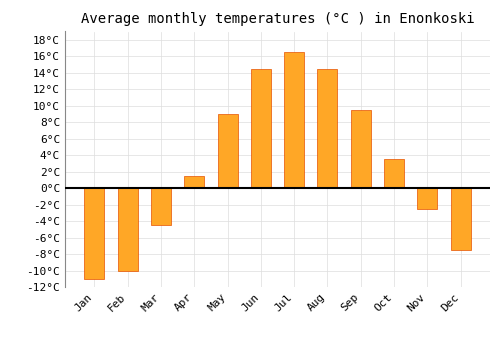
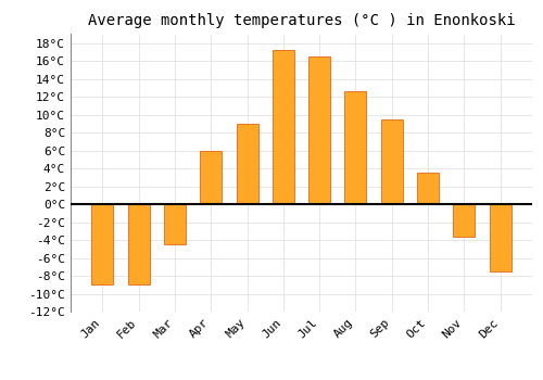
Jan: -11.0°C -> -9.0°C
Feb: -10.0°C -> -9.0°C
Apr: 1.5°C -> 6.0°C
Jun: 14.5°C -> 17.2°C
Aug: 14.5°C -> 12.6°C
Nov: -2.5°C -> -3.6°C
